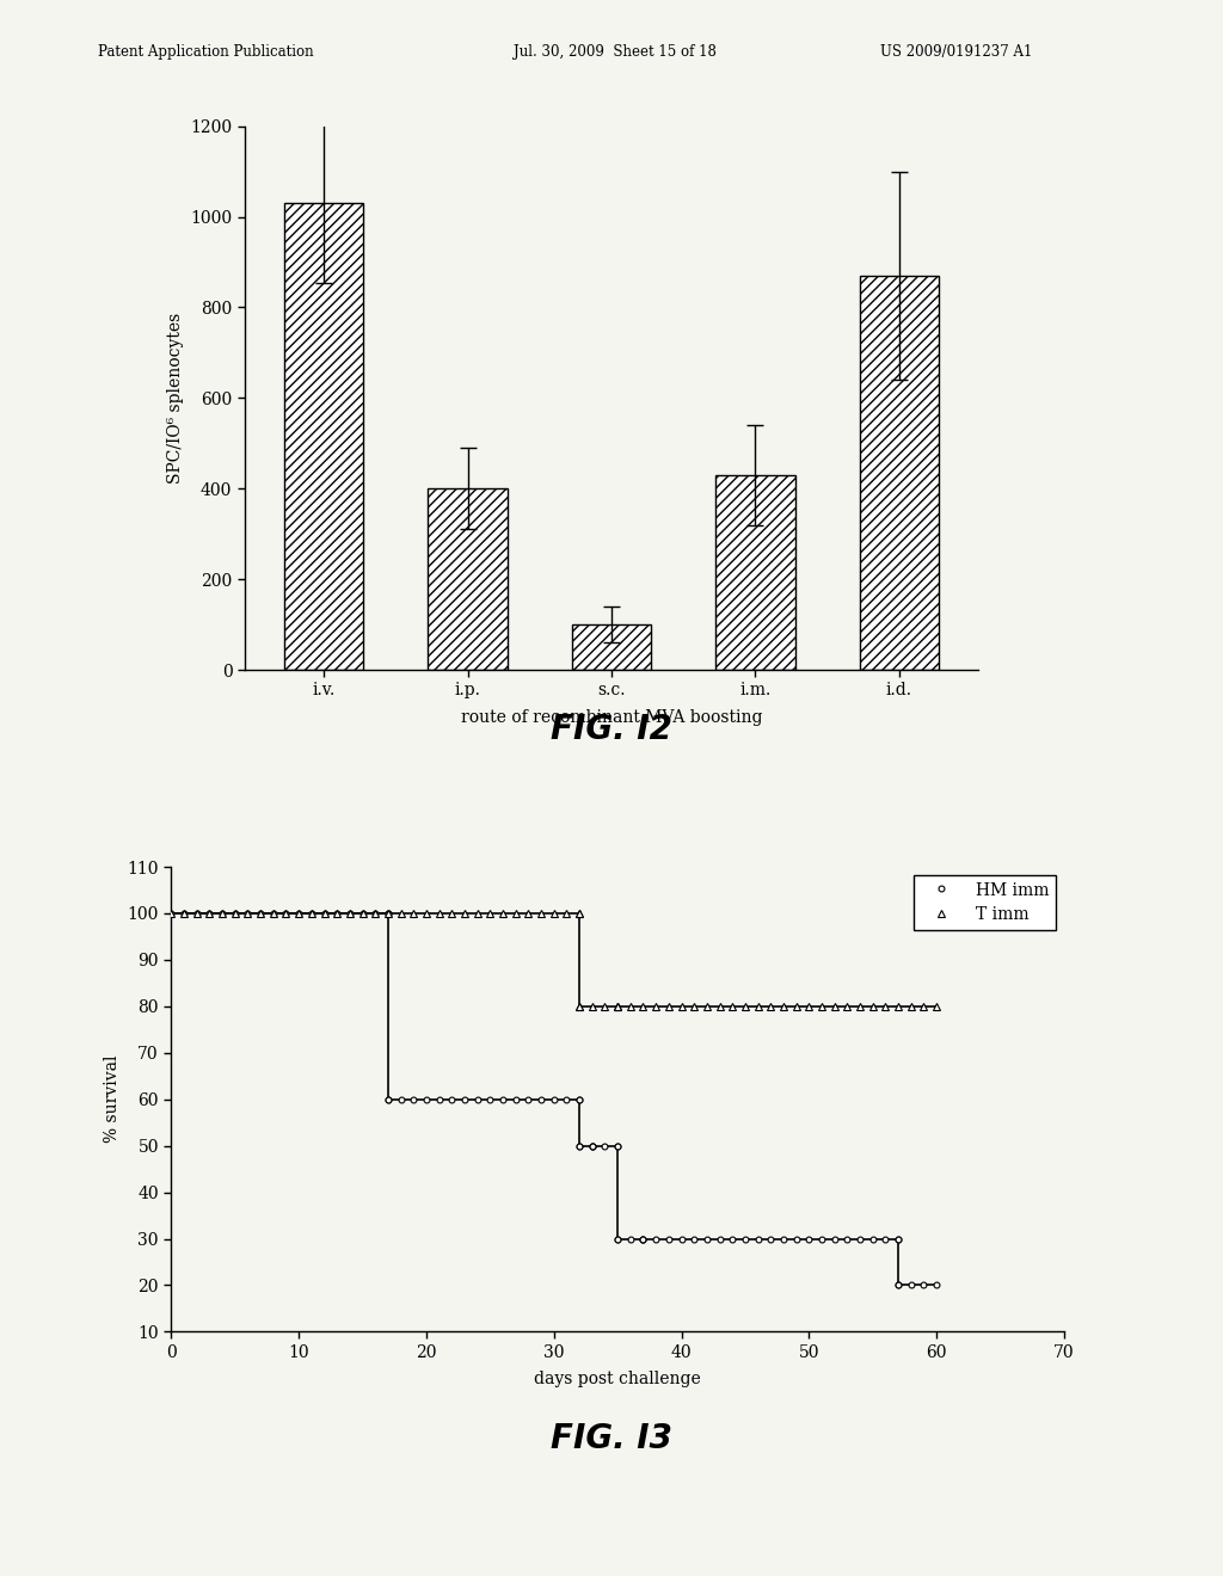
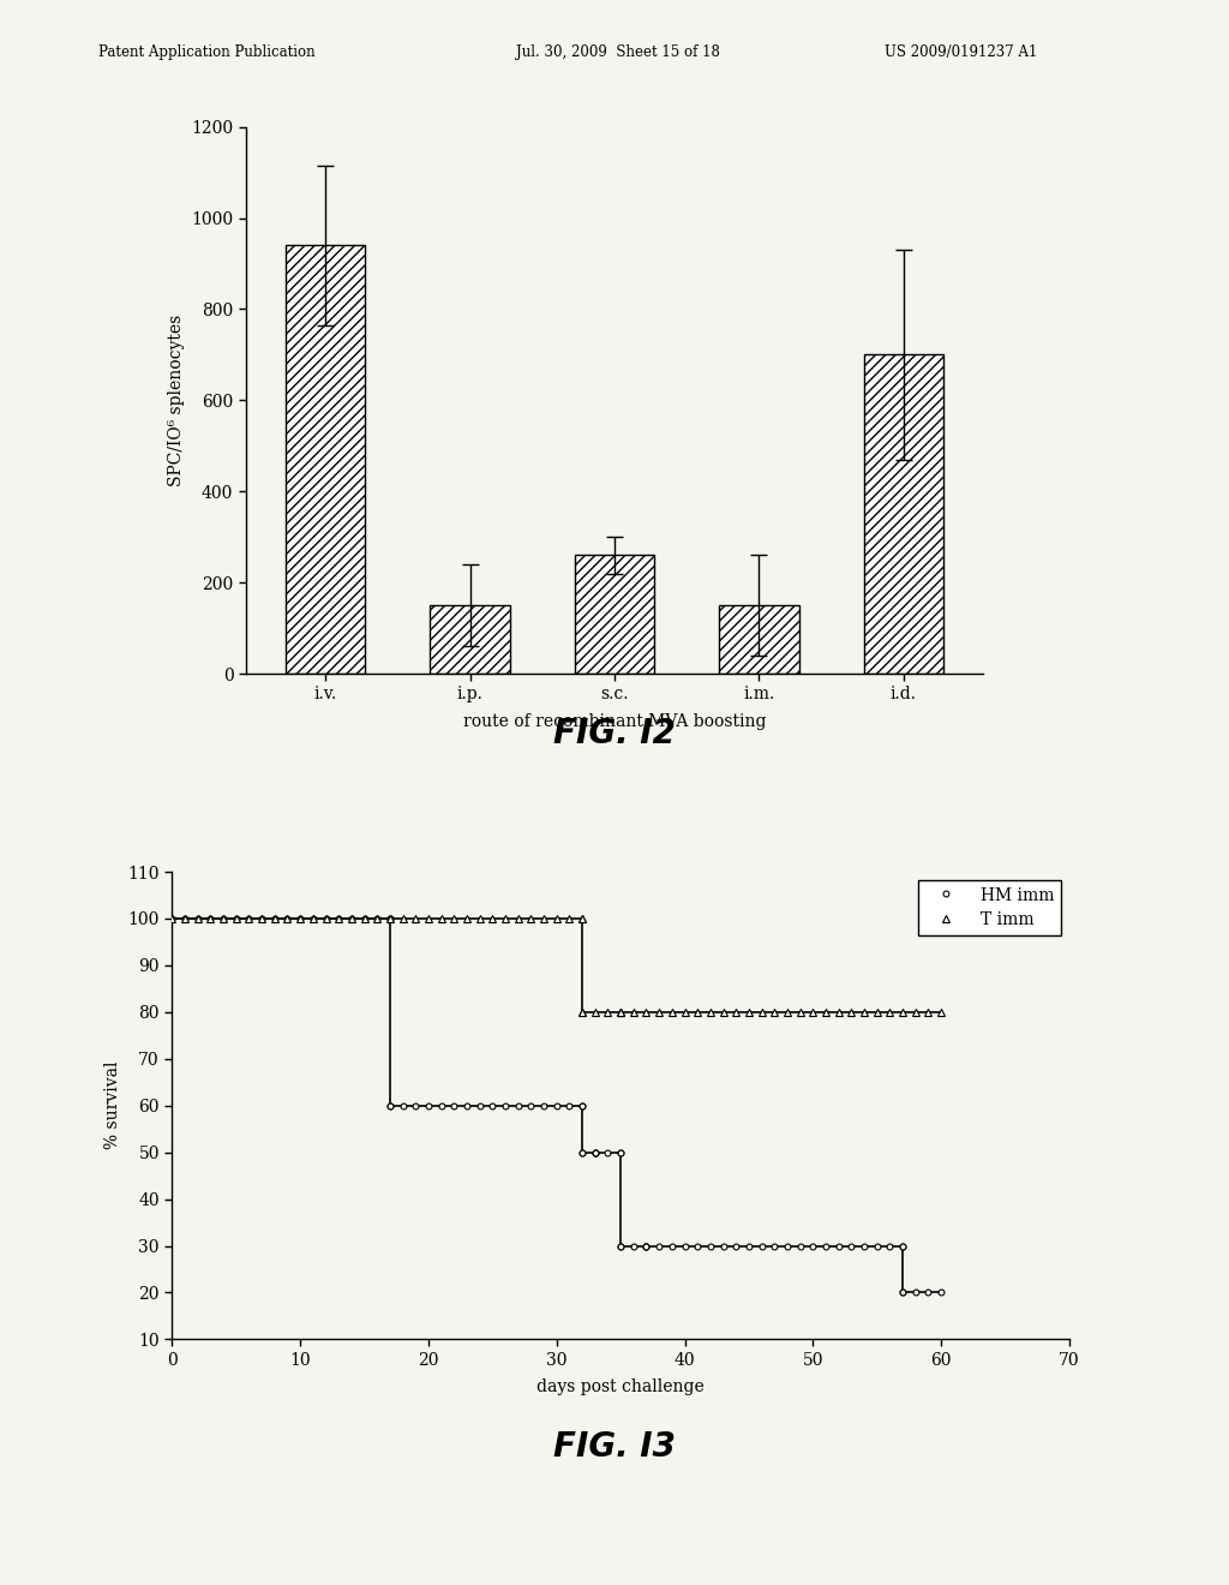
i.v.: 1030 -> 940
i.p.: 400 -> 150
s.c.: 100 -> 260
i.m.: 430 -> 150
i.d.: 870 -> 700
